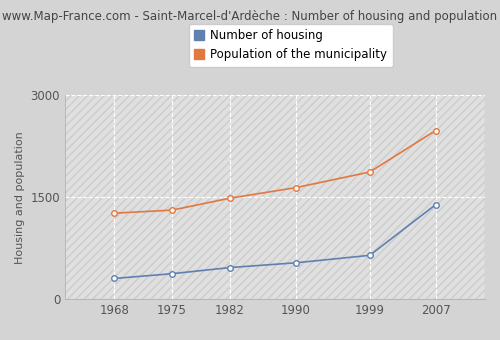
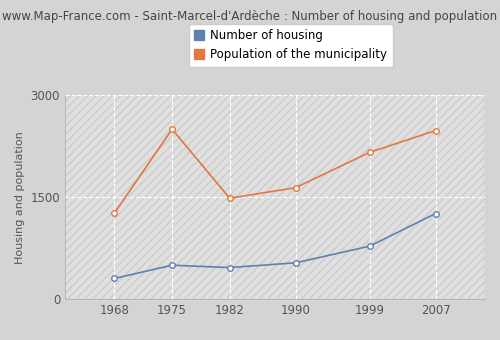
Number of housing/1975: 380 -> 500
Population of the municipality/1975: 1310 -> 2500
Number of housing/1999: 640 -> 780
Population of the municipality/1999: 1870 -> 2160
Number of housing/2007: 1390 -> 1260
